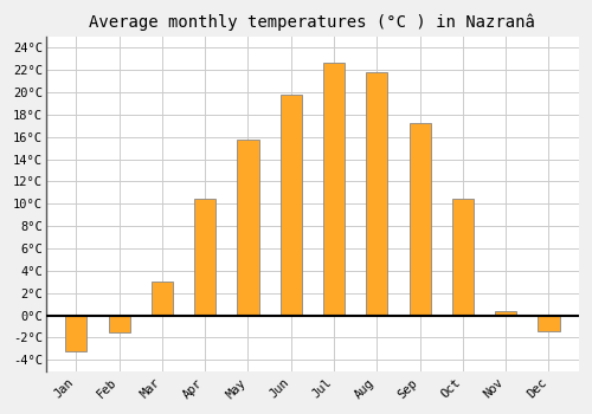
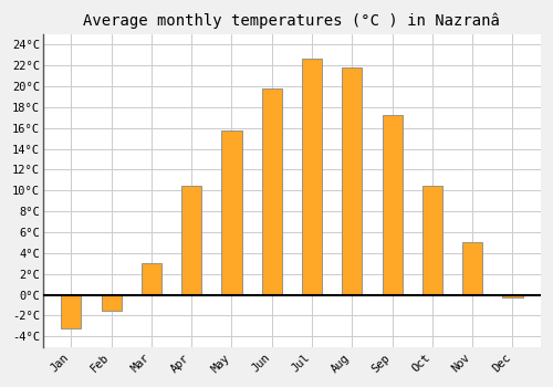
Nov: 0.4°C -> 5.0°C
Dec: -1.4°C -> -0.3°C
